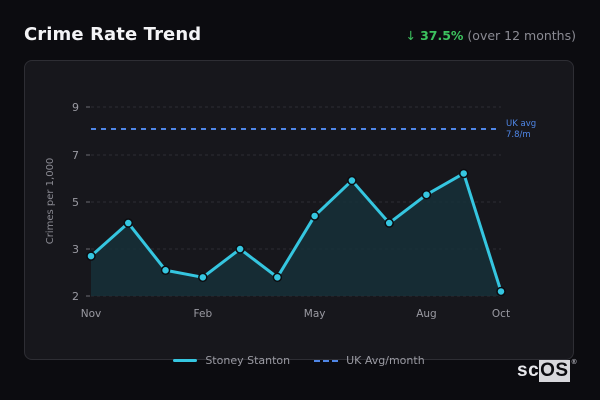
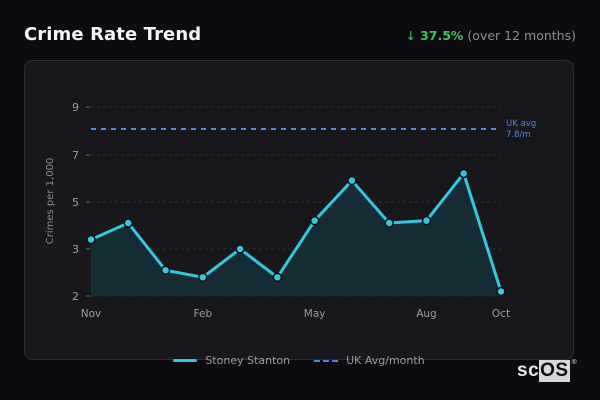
Stoney Stanton/Nov: 2.7 -> 3.4
Stoney Stanton/May: 4.4 -> 4.2
Stoney Stanton/Aug: 5.3 -> 4.2
